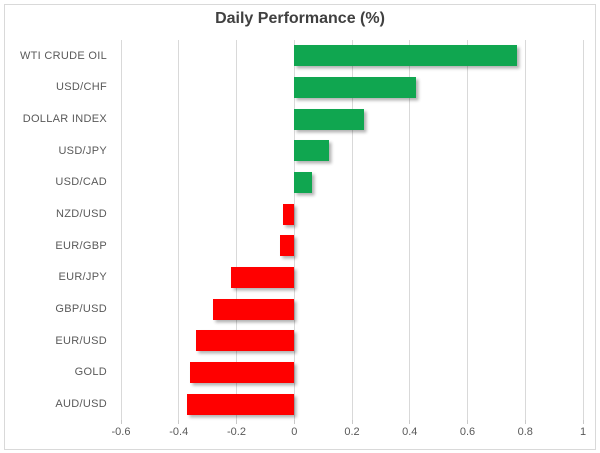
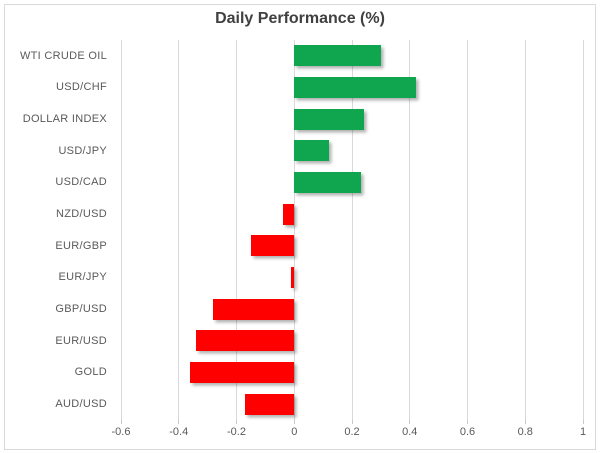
WTI CRUDE OIL: 0.77 -> 0.30
USD/CAD: 0.06 -> 0.23
EUR/GBP: -0.05 -> -0.15
EUR/JPY: -0.22 -> -0.01
AUD/USD: -0.37 -> -0.17
